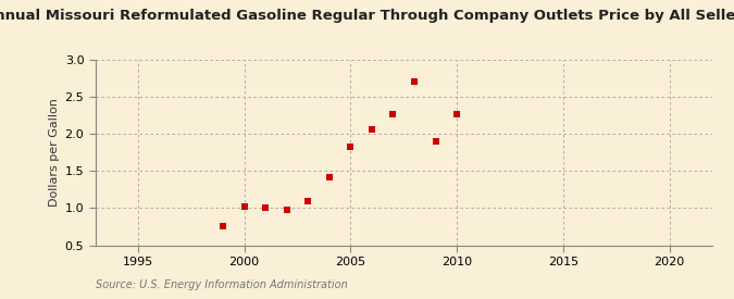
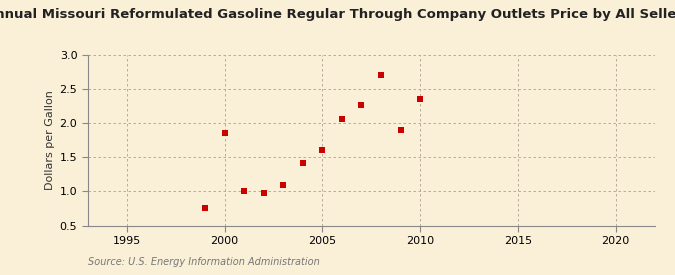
2000: 1.02 -> 1.86
2005: 1.82 -> 1.60
2010: 2.27 -> 2.36
